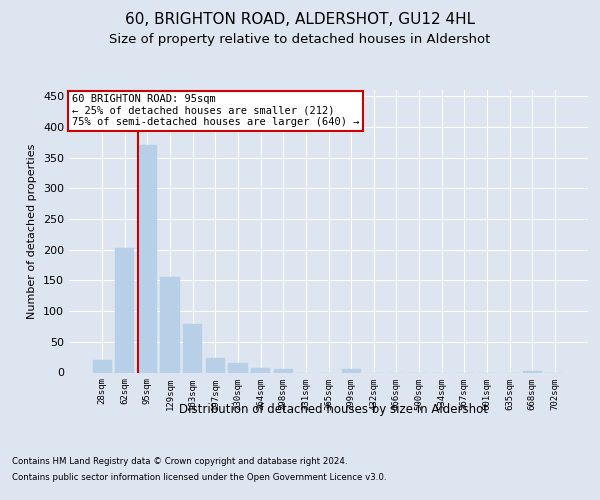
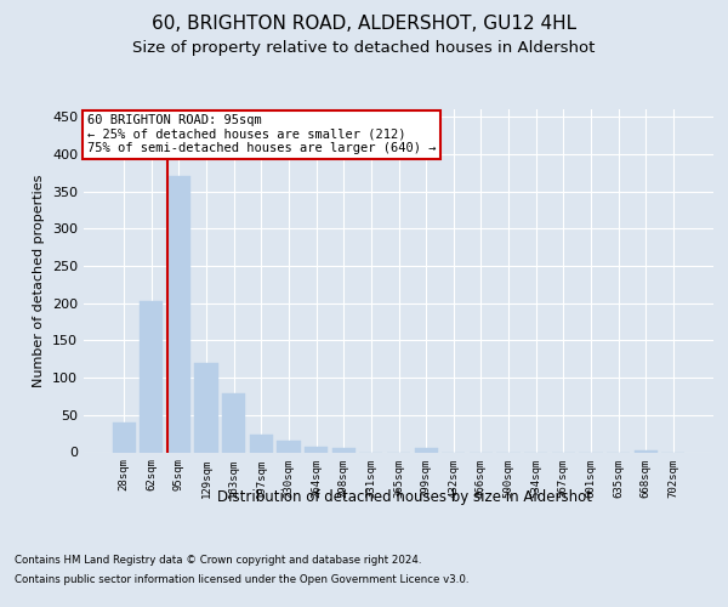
28sqm: 20 -> 40
129sqm: 155 -> 120
